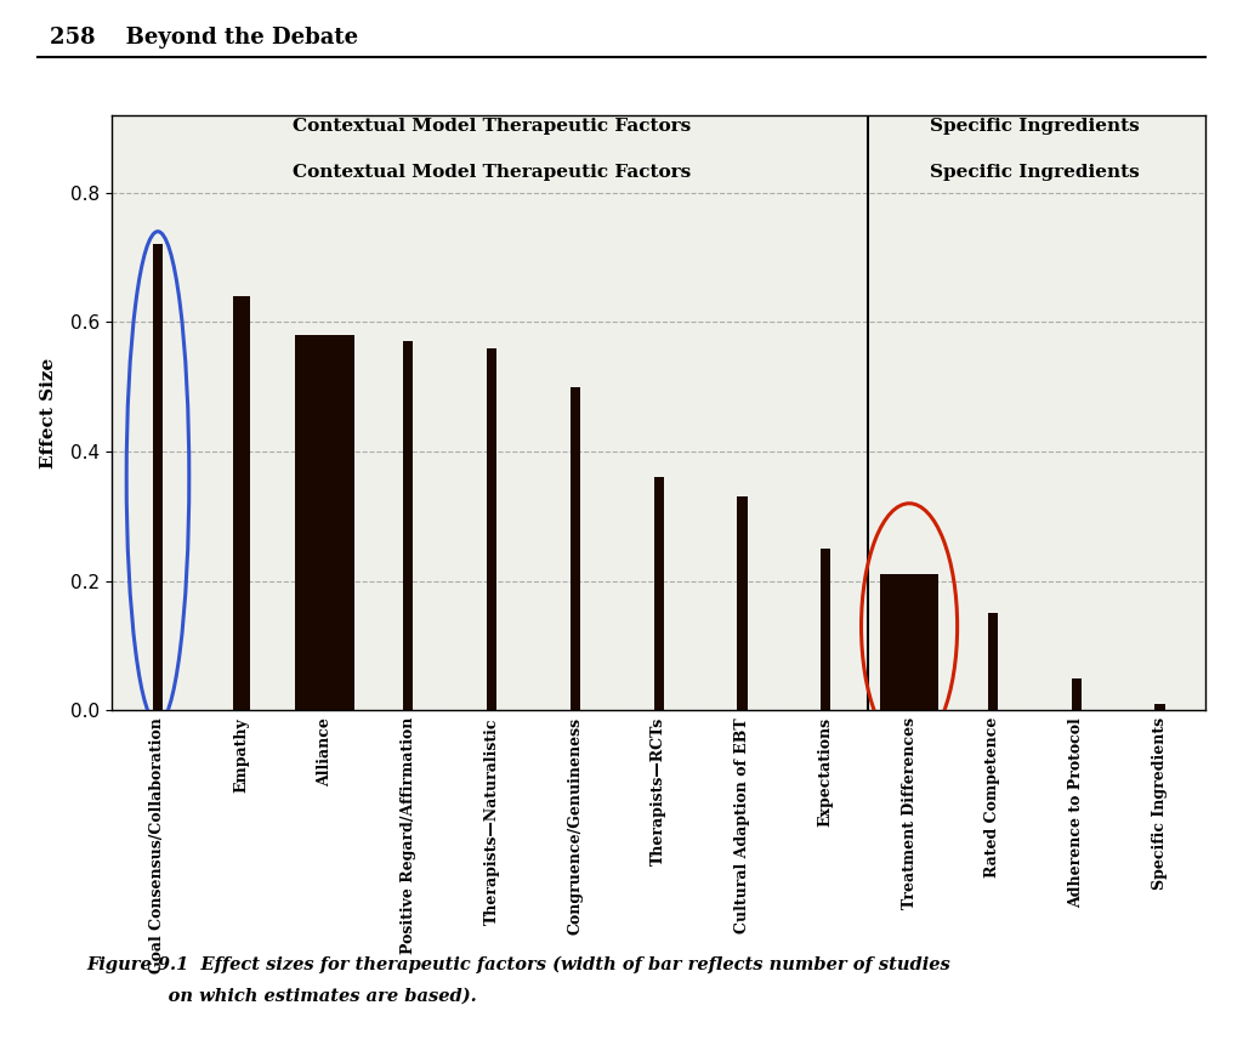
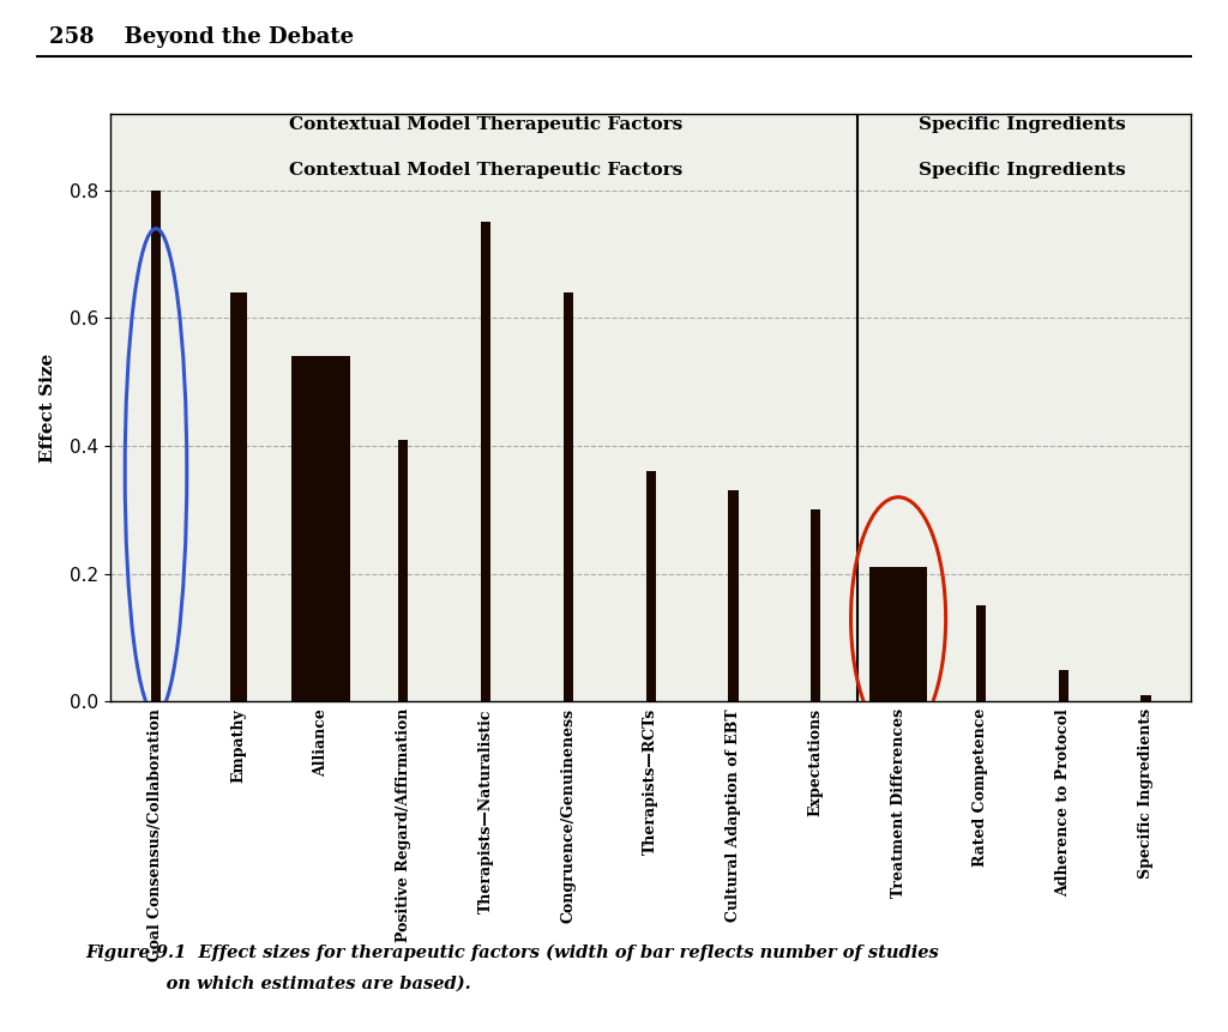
Goal Consensus/Collaboration: 0.72 -> 0.80
Alliance: 0.58 -> 0.54
Positive Regard/Affirmation: 0.57 -> 0.41
Therapists—Naturalistic: 0.56 -> 0.75
Congruence/Genuineness: 0.50 -> 0.64
Expectations: 0.25 -> 0.30
